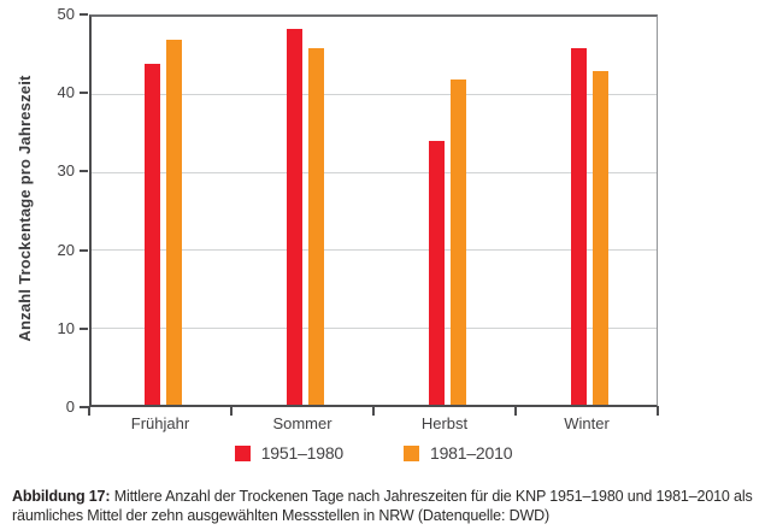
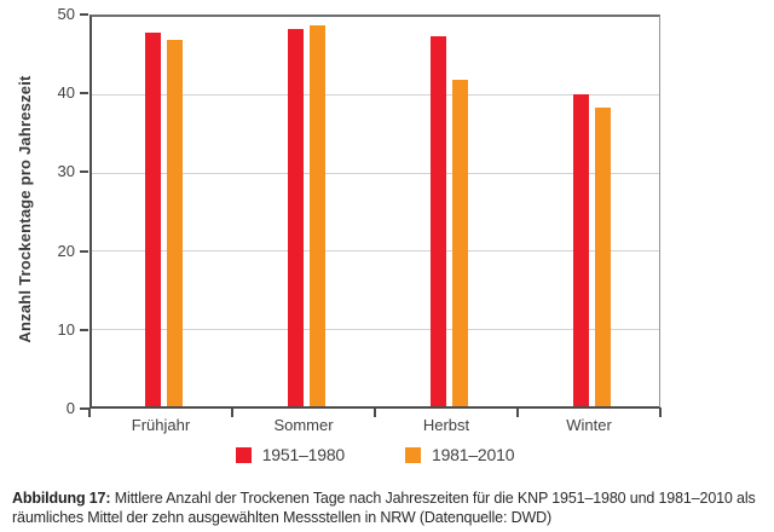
1951–1980/Frühjahr: 44 -> 48
1981–2010/Sommer: 46 -> 49
1951–1980/Herbst: 34 -> 48
1951–1980/Winter: 46 -> 40
1981–2010/Winter: 43 -> 38
